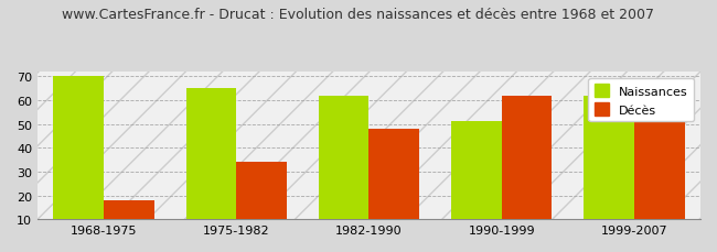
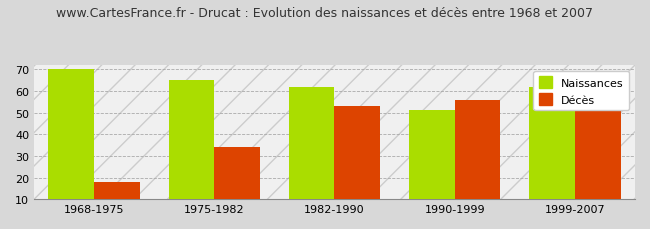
Décès/1982-1990: 48 -> 53
Décès/1990-1999: 62 -> 56
